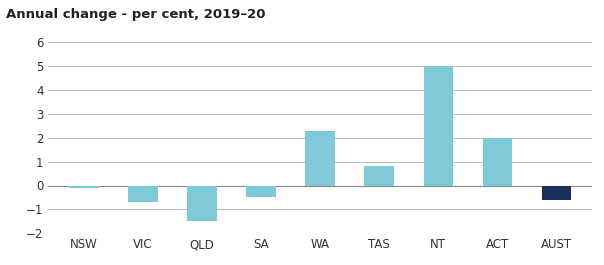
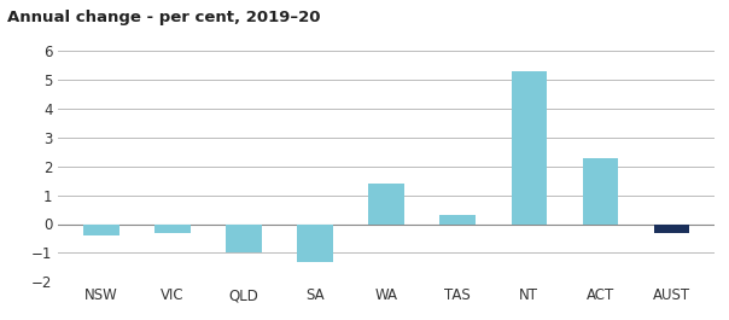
NSW: -0.1 -> -0.4
VIC: -0.7 -> -0.3
QLD: -1.5 -> -1.0
SA: -0.5 -> -1.3
WA: 2.3 -> 1.4
TAS: 0.8 -> 0.3
NT: 5.0 -> 5.3
ACT: 2.0 -> 2.3
AUST: -0.6 -> -0.3
